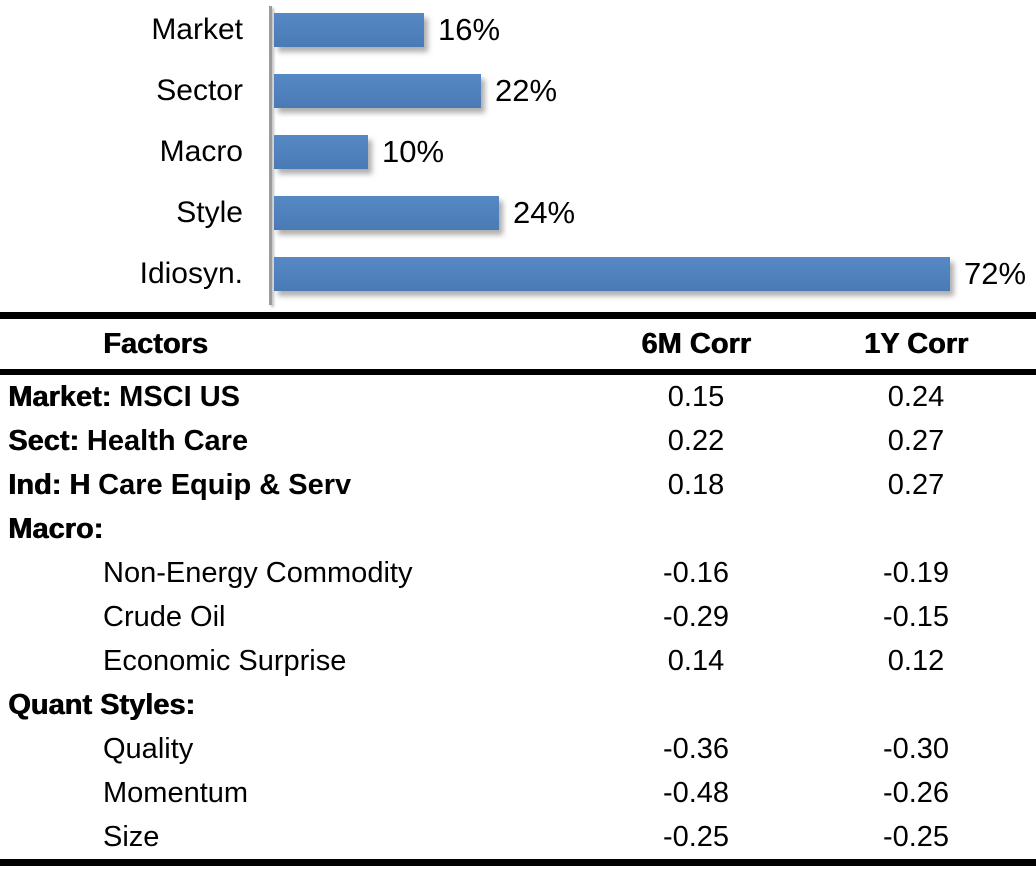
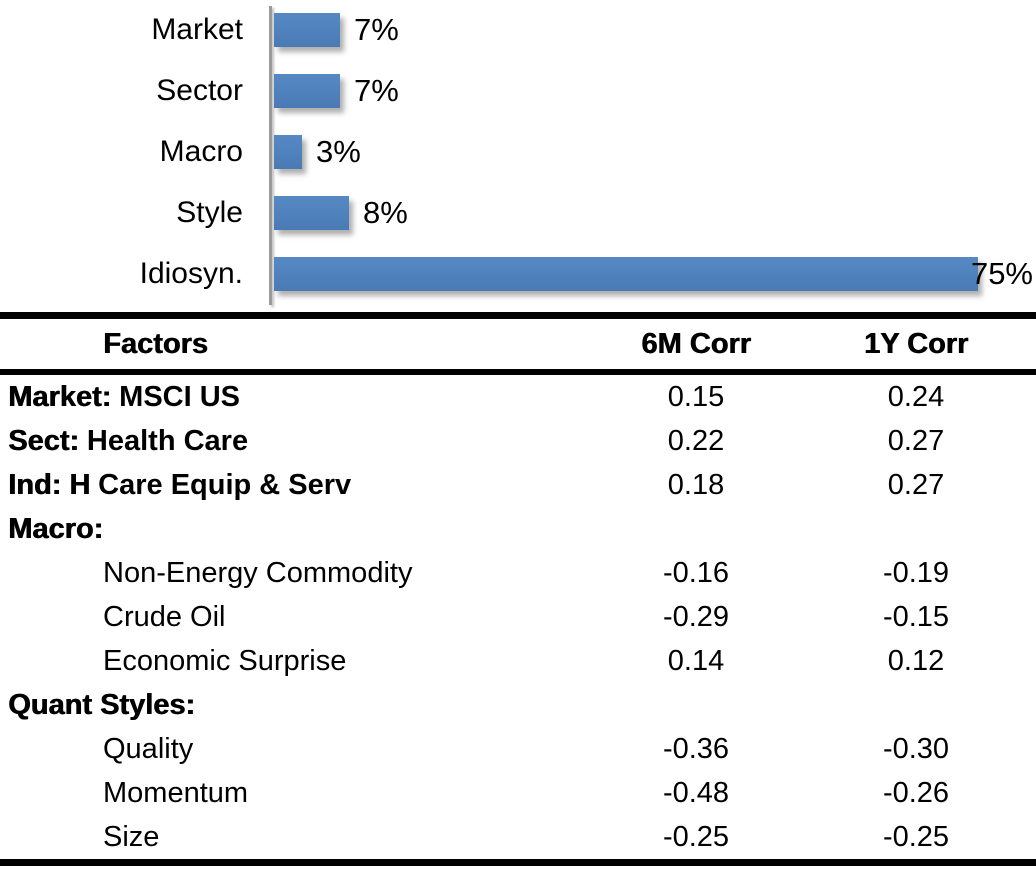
Market: 16% -> 7%
Sector: 22% -> 7%
Macro: 10% -> 3%
Style: 24% -> 8%
Idiosyn.: 72% -> 75%
